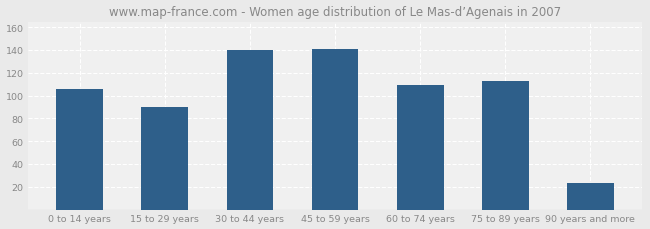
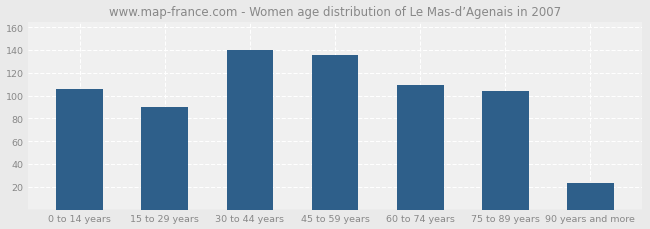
45 to 59 years: 141 -> 136
75 to 89 years: 113 -> 104
